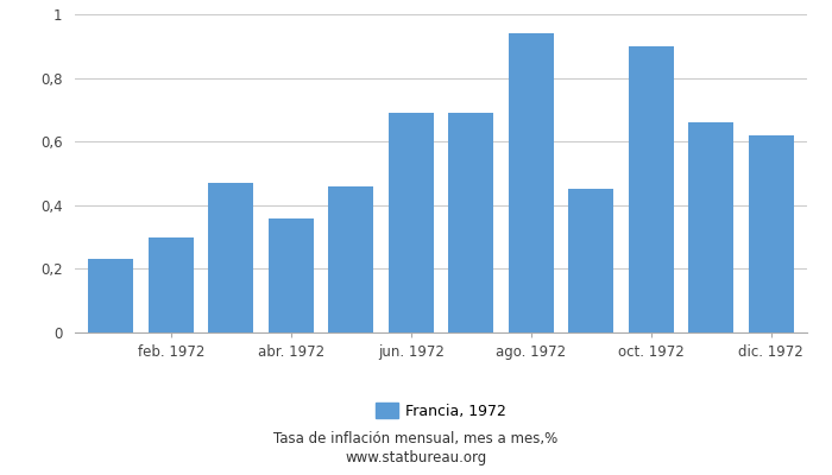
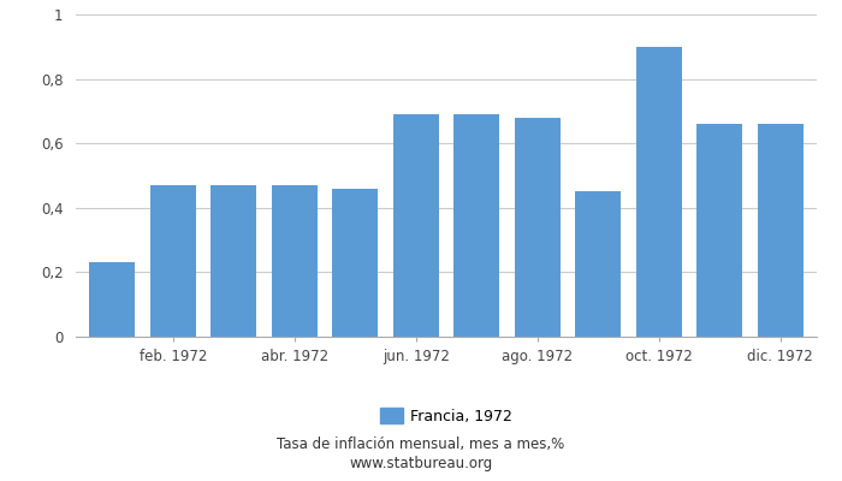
feb. 1972: 0,30 -> 0,47
abr. 1972: 0,36 -> 0,47
ago. 1972: 0,94 -> 0,68
dic. 1972: 0,62 -> 0,66
